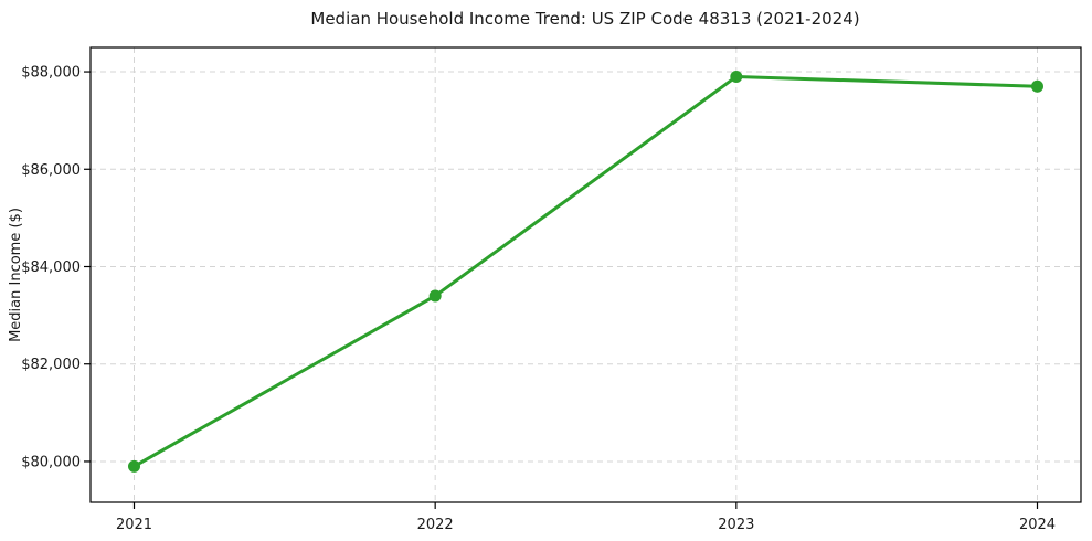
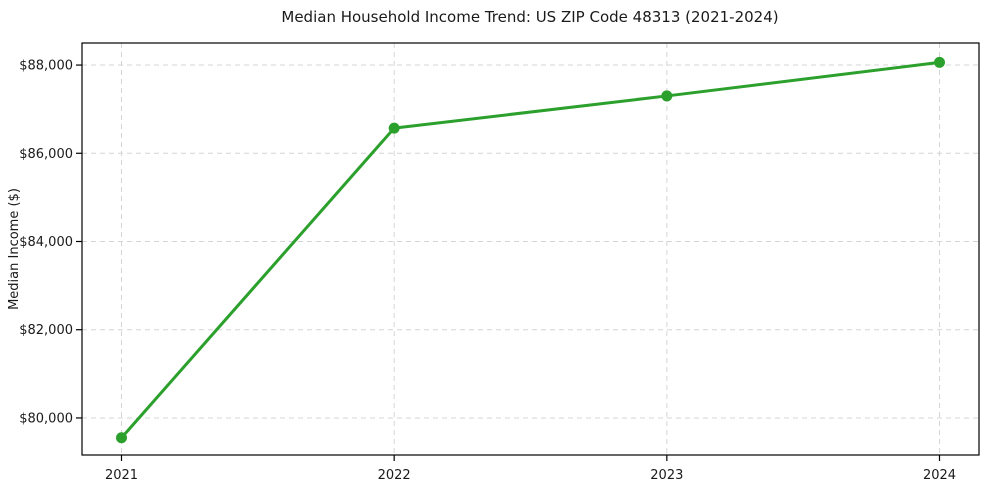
2021: $79900 -> $79600
2022: $83400 -> $86600
2023: $87900 -> $87300
2024: $87700 -> $88100
